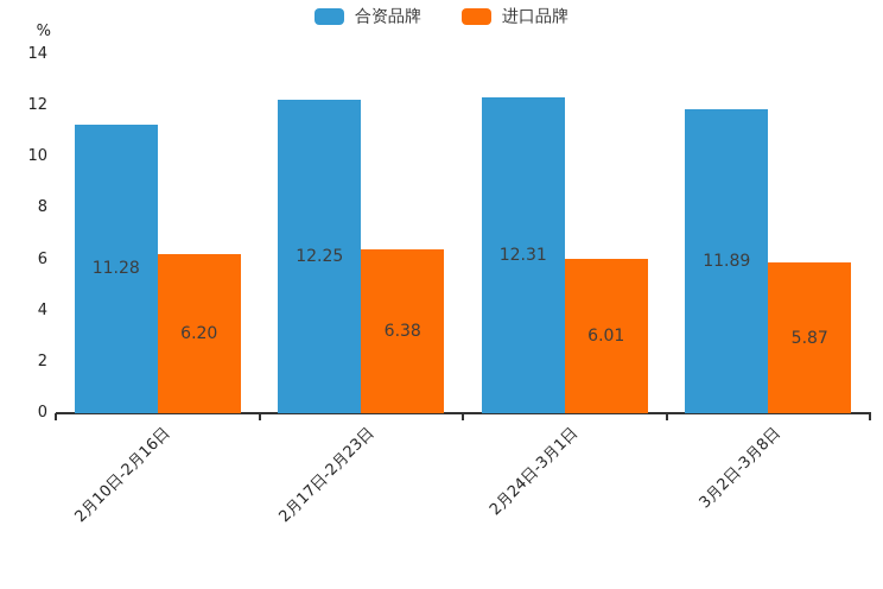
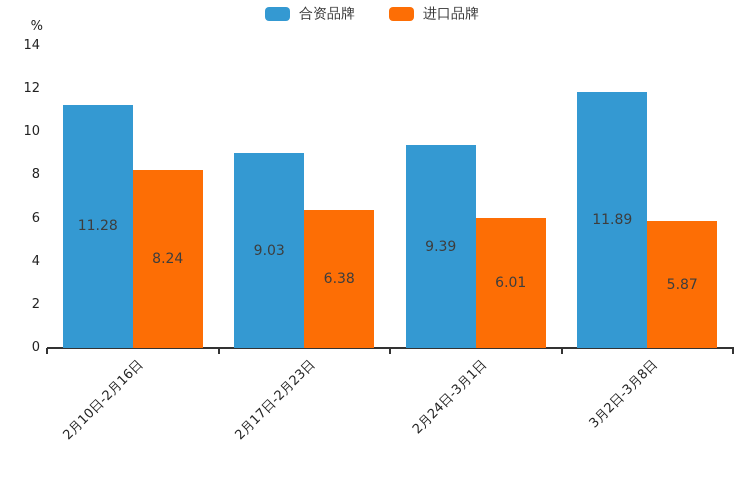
进口品牌/2月10日-2月16日: 6.20 -> 8.24
合资品牌/2月17日-2月23日: 12.25 -> 9.03
合资品牌/2月24日-3月1日: 12.31 -> 9.39
